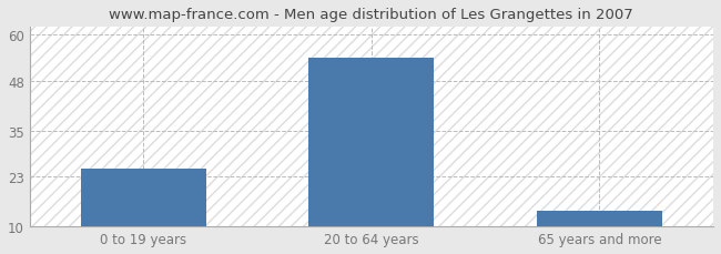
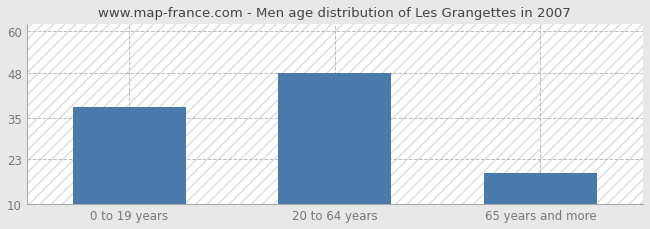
0 to 19 years: 25 -> 38
20 to 64 years: 54 -> 48
65 years and more: 14 -> 19
